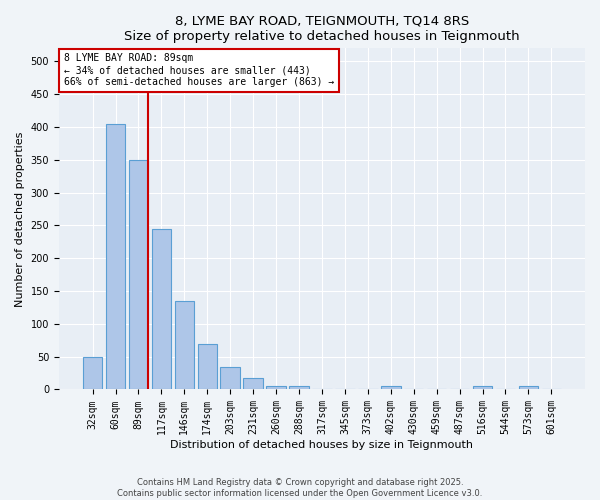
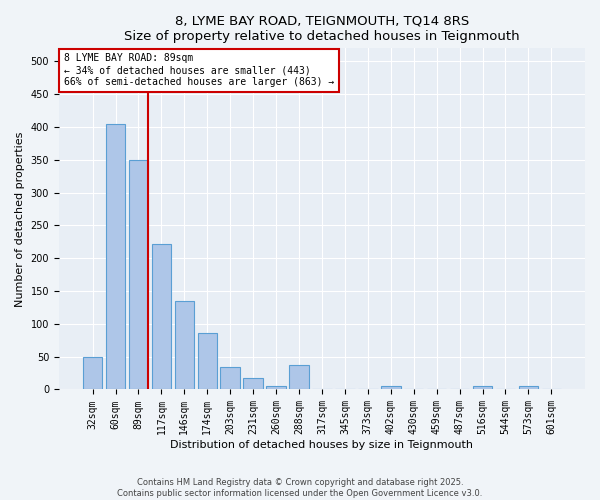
117sqm: 245 -> 222
174sqm: 70 -> 86
288sqm: 5 -> 38
